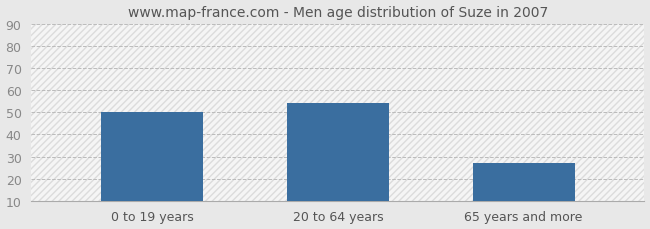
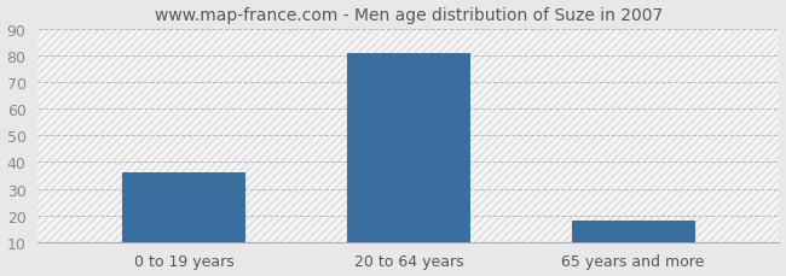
0 to 19 years: 50 -> 36
20 to 64 years: 54 -> 81
65 years and more: 27 -> 18
